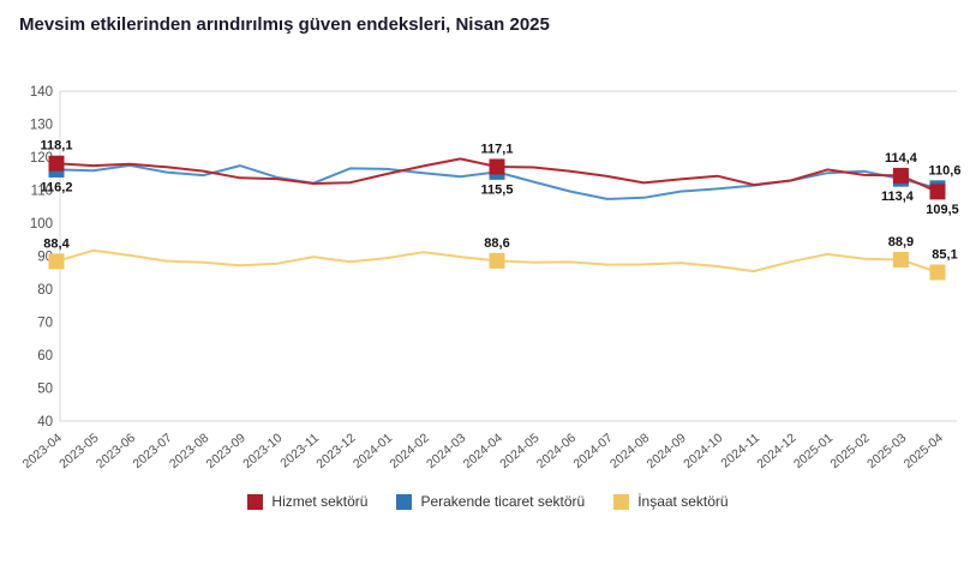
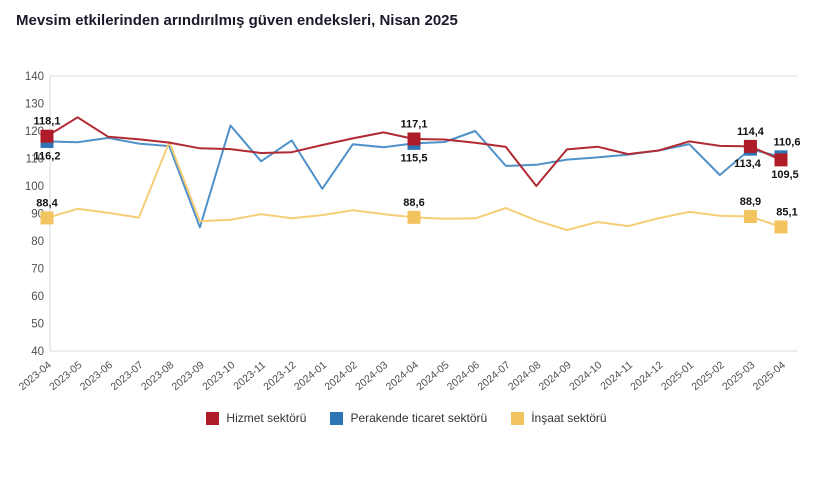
Hizmet sektörü/2023-05: 117 -> 125
İnşaat sektörü/2023-08: 88 -> 116
Perakende ticaret sektörü/2023-09: 117 -> 85
Perakende ticaret sektörü/2023-10: 114 -> 122
Perakende ticaret sektörü/2023-11: 112 -> 109
Perakende ticaret sektörü/2024-01: 116 -> 99
Perakende ticaret sektörü/2024-05: 112 -> 116
Perakende ticaret sektörü/2024-06: 110 -> 120
İnşaat sektörü/2024-07: 87 -> 92
Hizmet sektörü/2024-08: 112 -> 100
İnşaat sektörü/2024-09: 88 -> 84
Perakende ticaret sektörü/2025-02: 116 -> 104
